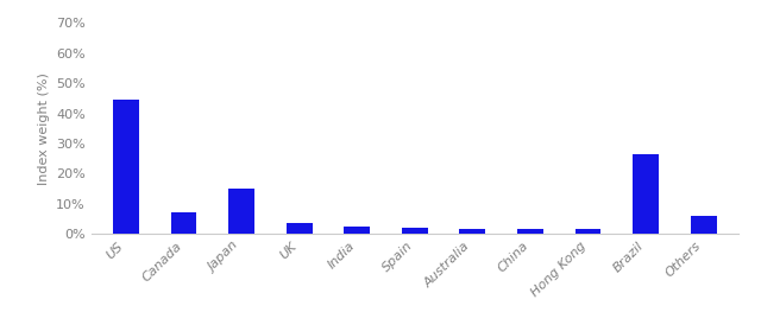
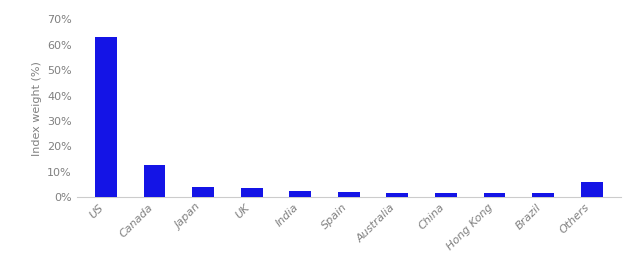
US: 44.5% -> 63.0%
Canada: 7.0% -> 12.5%
Japan: 15.0% -> 4.0%
Brazil: 26.5% -> 1.5%
